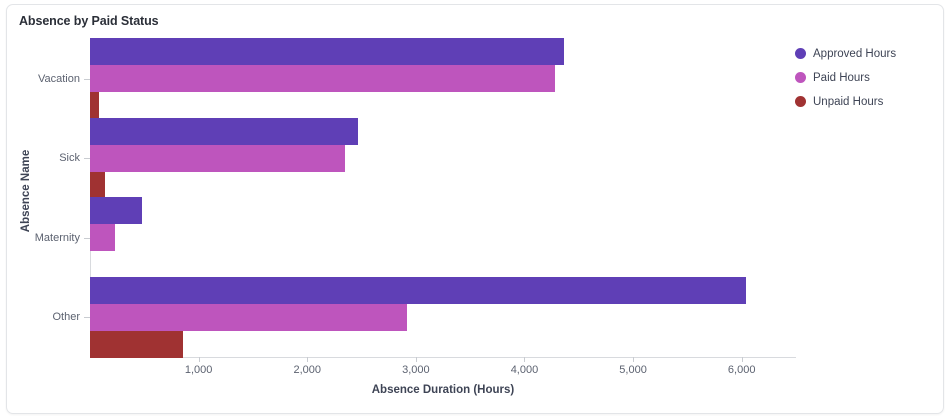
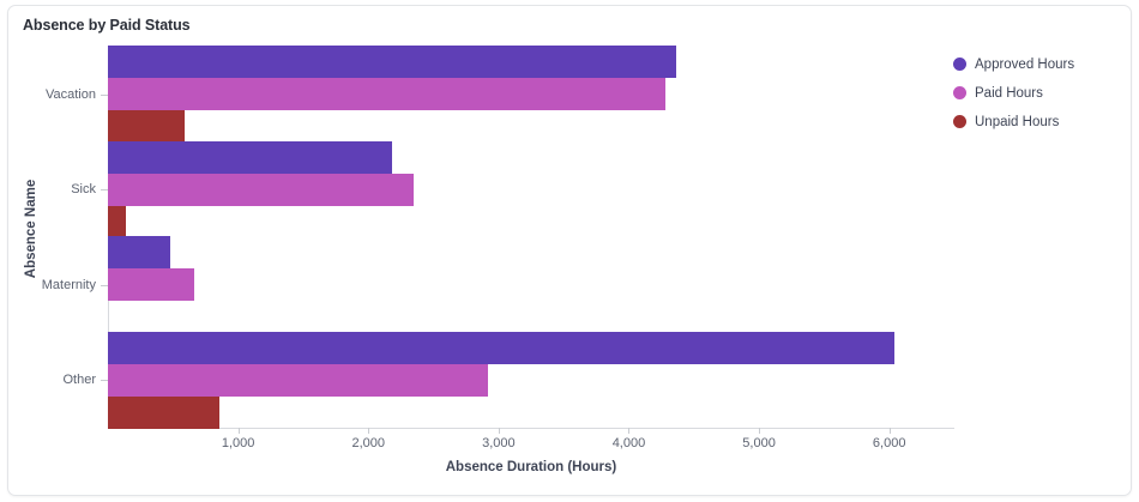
Unpaid Hours/Vacation: 80 -> 590
Approved Hours/Sick: 2470 -> 2180
Paid Hours/Maternity: 230 -> 660
